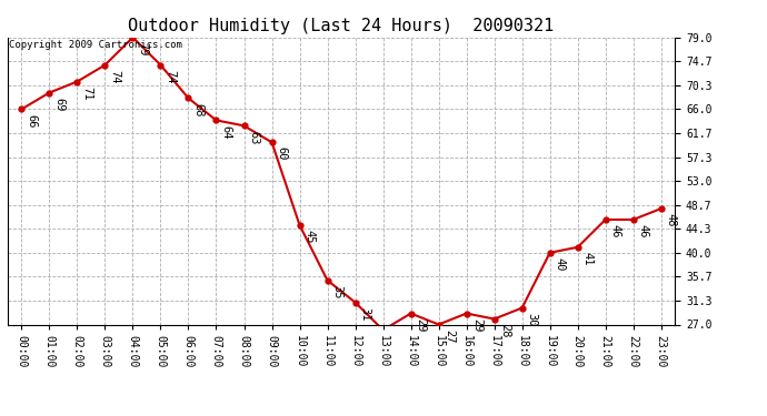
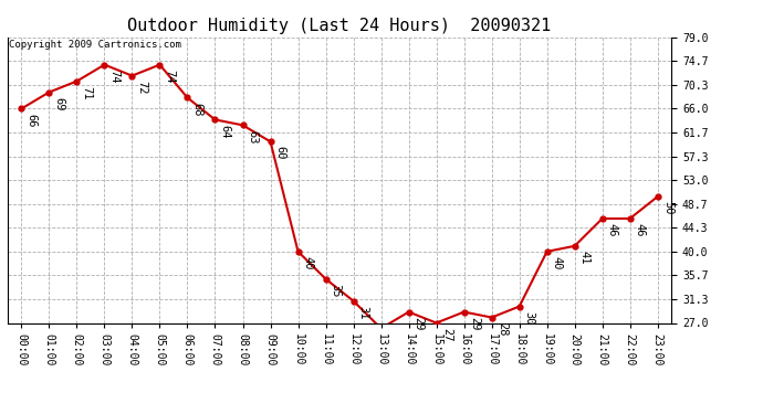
04:00: 79 -> 72
10:00: 45 -> 40
23:00: 48 -> 50
